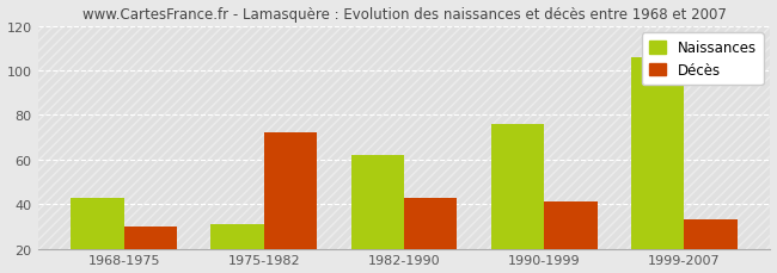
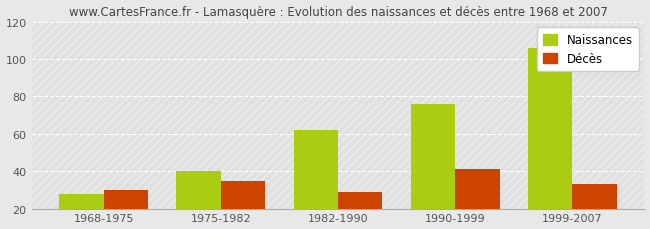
Naissances/1968-1975: 43 -> 28
Naissances/1975-1982: 31 -> 40
Décès/1975-1982: 72 -> 35
Décès/1982-1990: 43 -> 29
